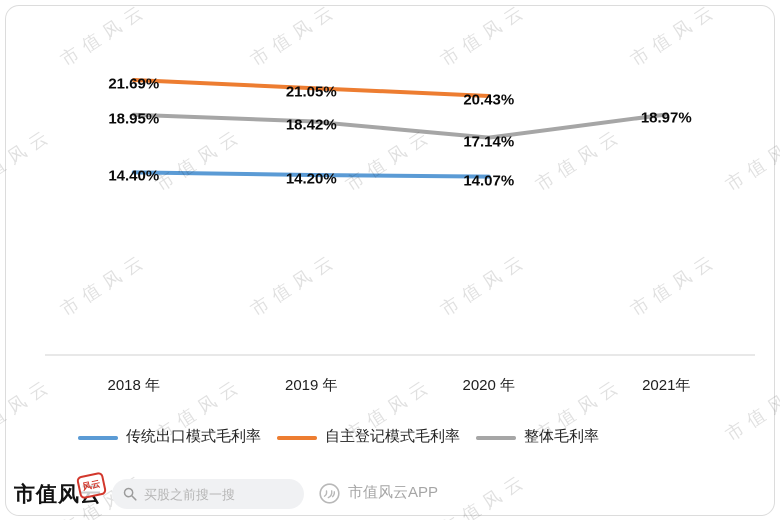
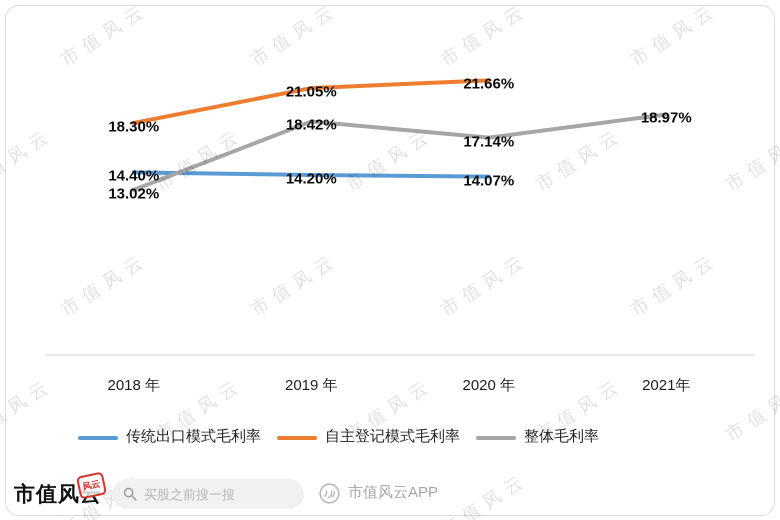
自主登记模式毛利率/2018 年: 21.69% -> 18.30%
整体毛利率/2018 年: 18.95% -> 13.02%
自主登记模式毛利率/2020 年: 20.43% -> 21.66%
